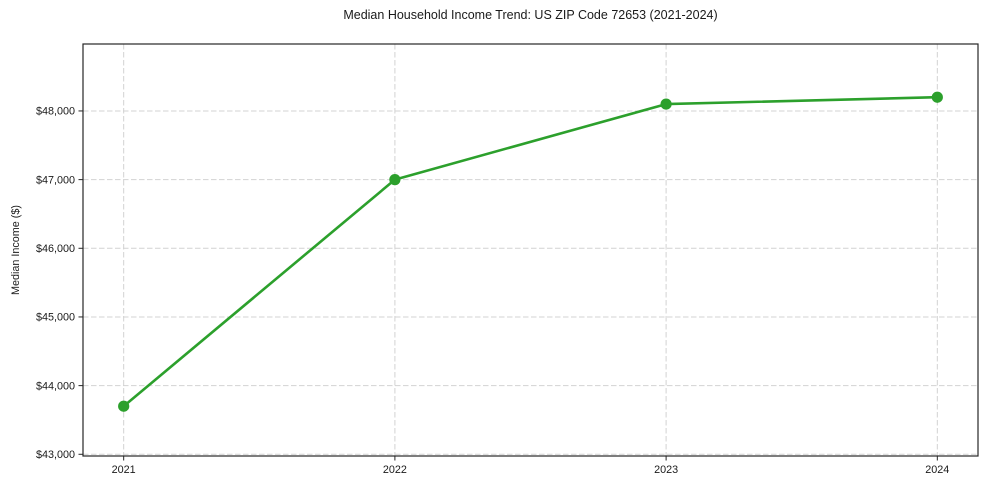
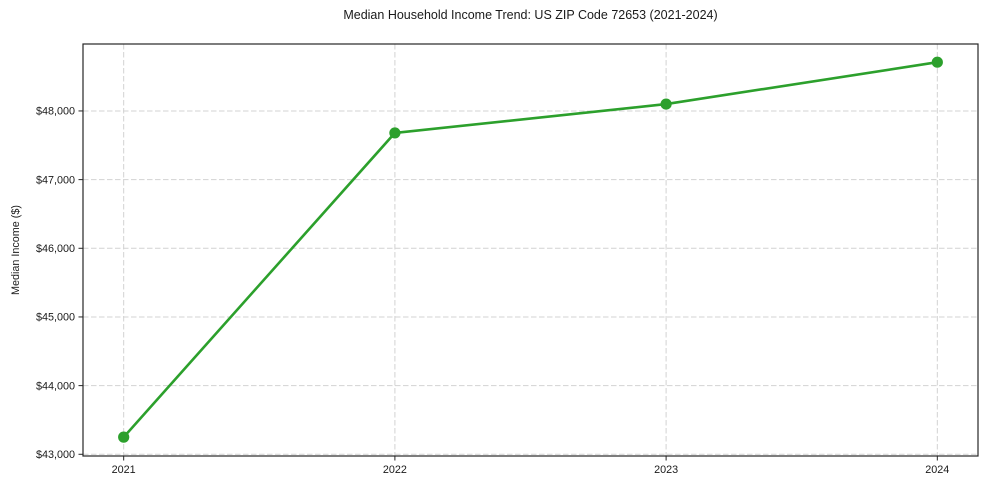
2021: $43700 -> $43200
2022: $47000 -> $47700
2024: $48200 -> $48700
